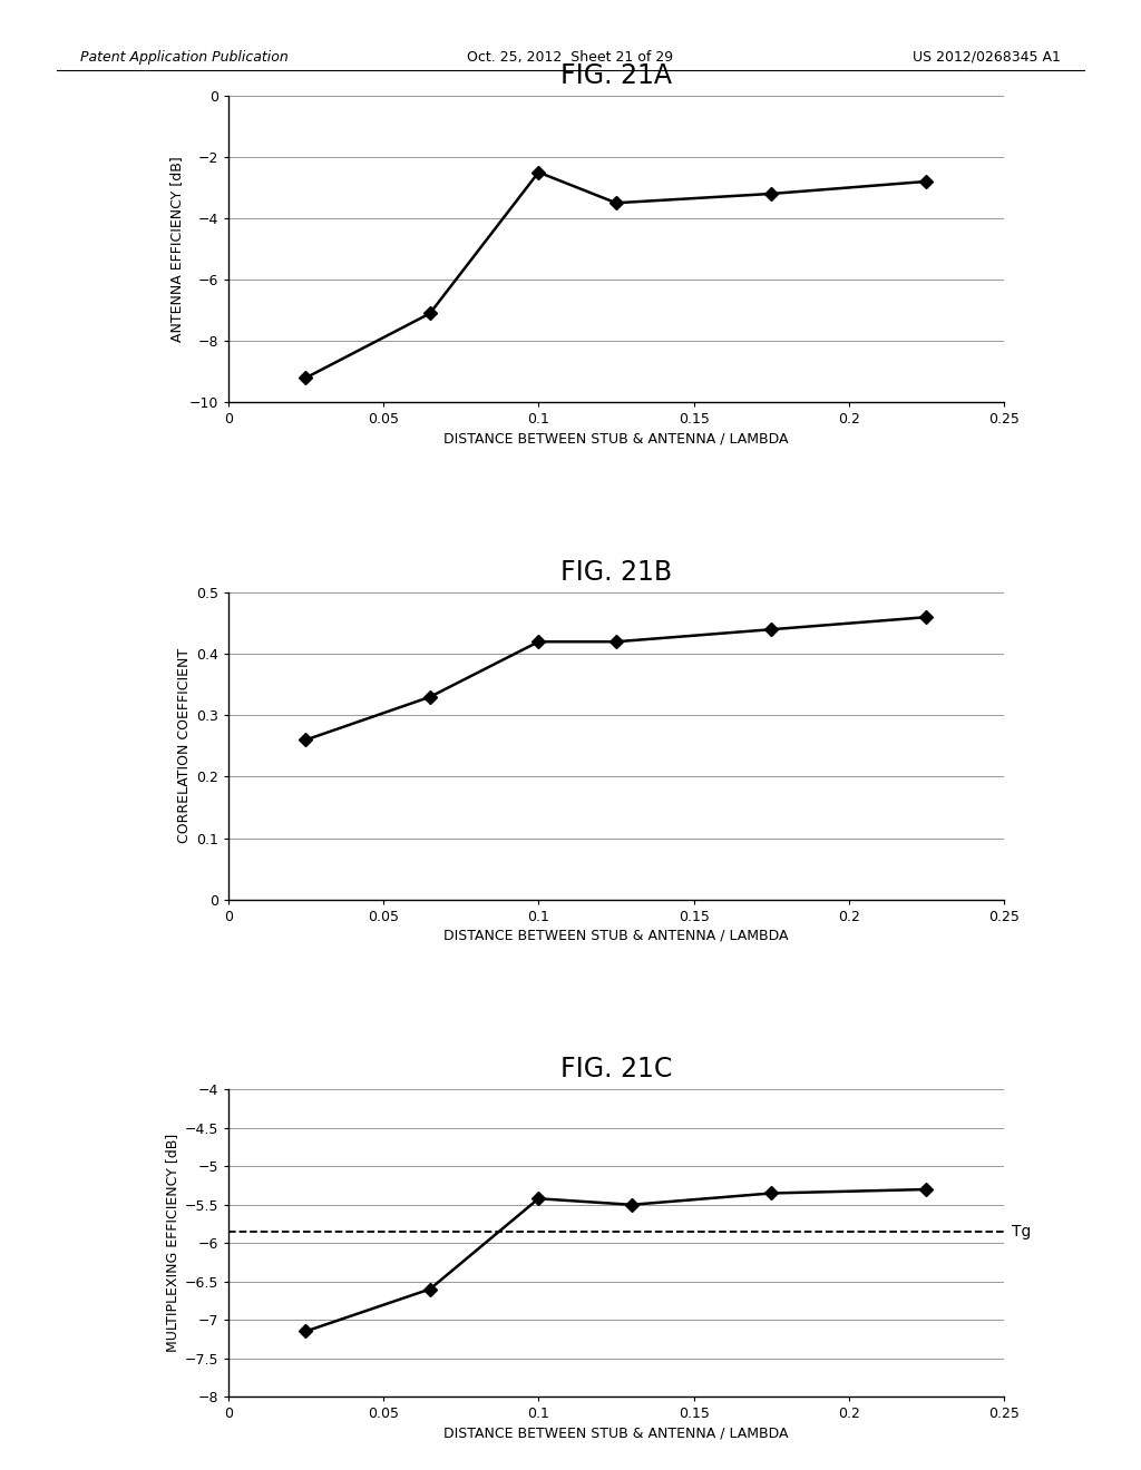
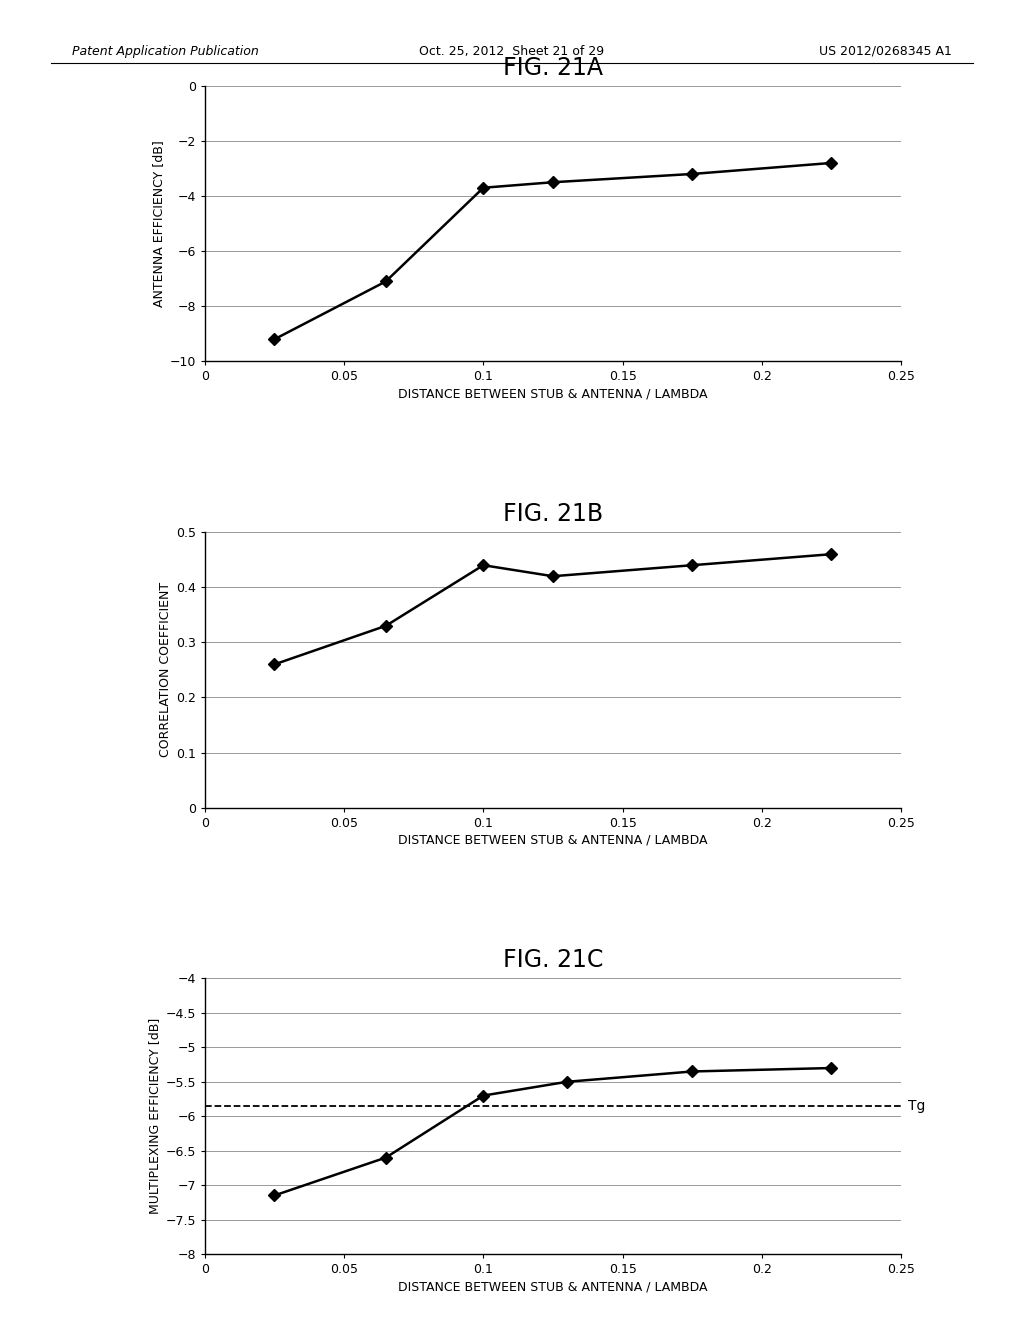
FIG. 21A/0.1: -2.5 -> -3.7
FIG. 21B/0.1: 0.42 -> 0.44
FIG. 21C/0.1: -5.42 -> -5.70
